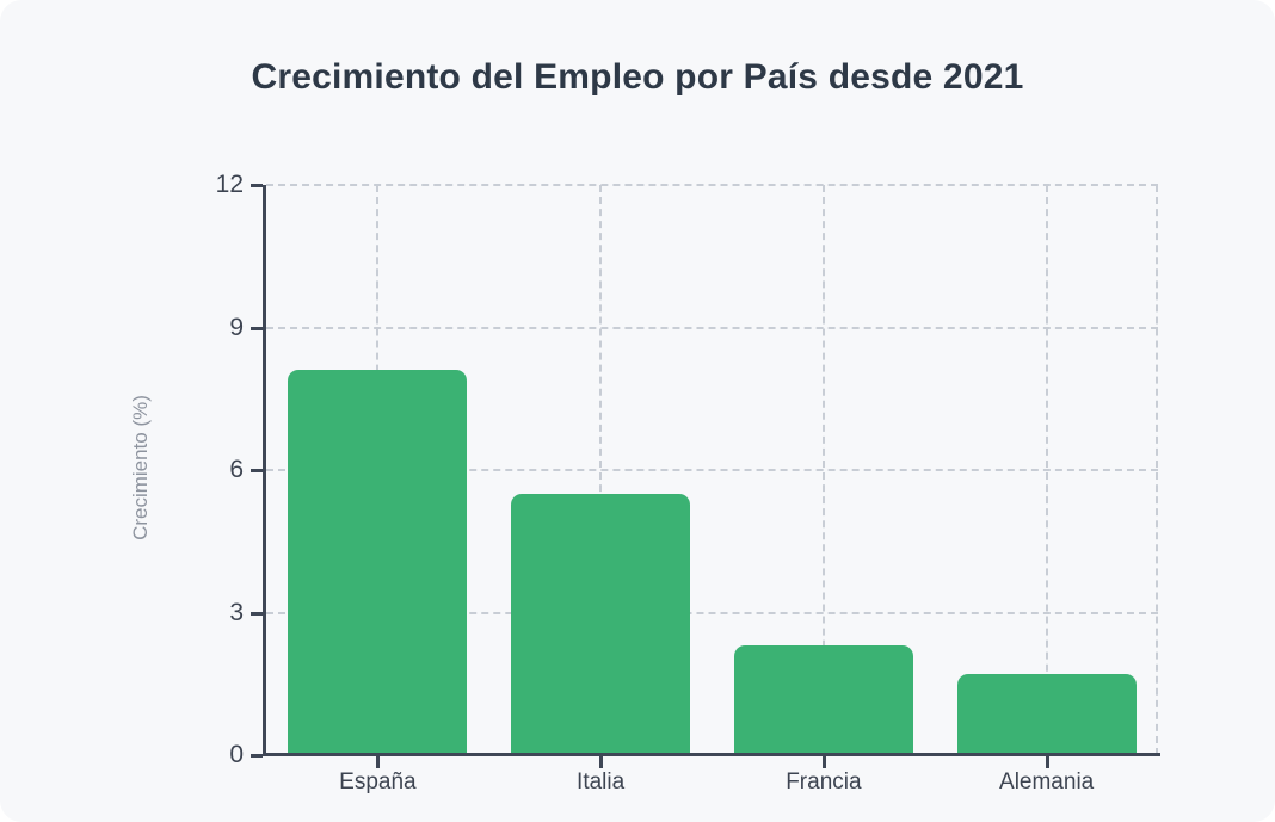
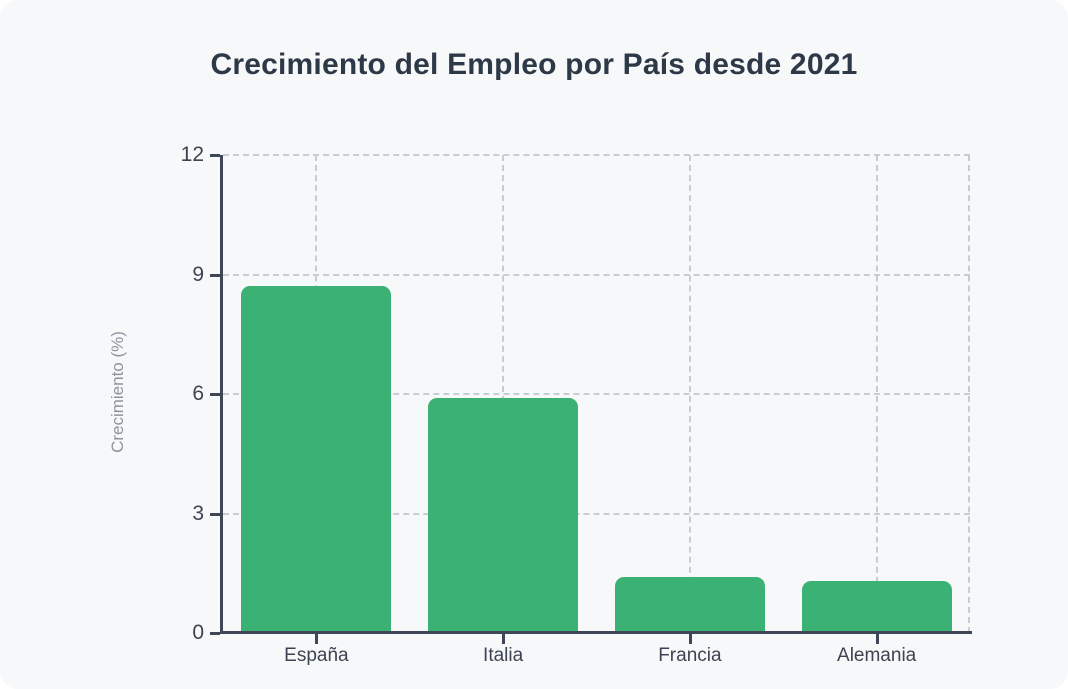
España: 8.1 -> 8.7
Italia: 5.5 -> 5.9
Francia: 2.3 -> 1.4
Alemania: 1.7 -> 1.3
